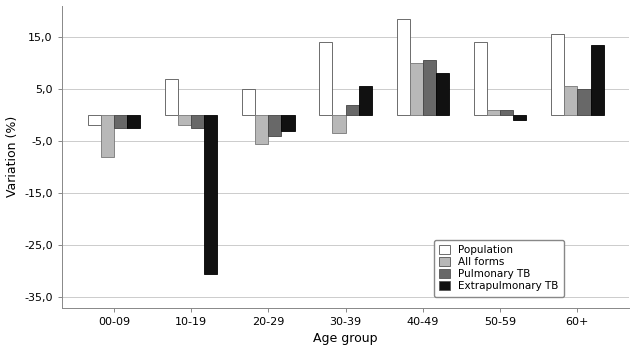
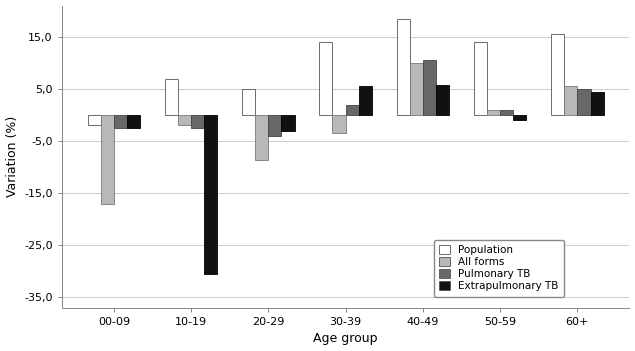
All forms/00-09: -8,0 -> -17,0
All forms/20-29: -5,5 -> -8,6
Extrapulmonary TB/40-49: 8,0 -> 5,8
Extrapulmonary TB/60+: 13,5 -> 4,4
